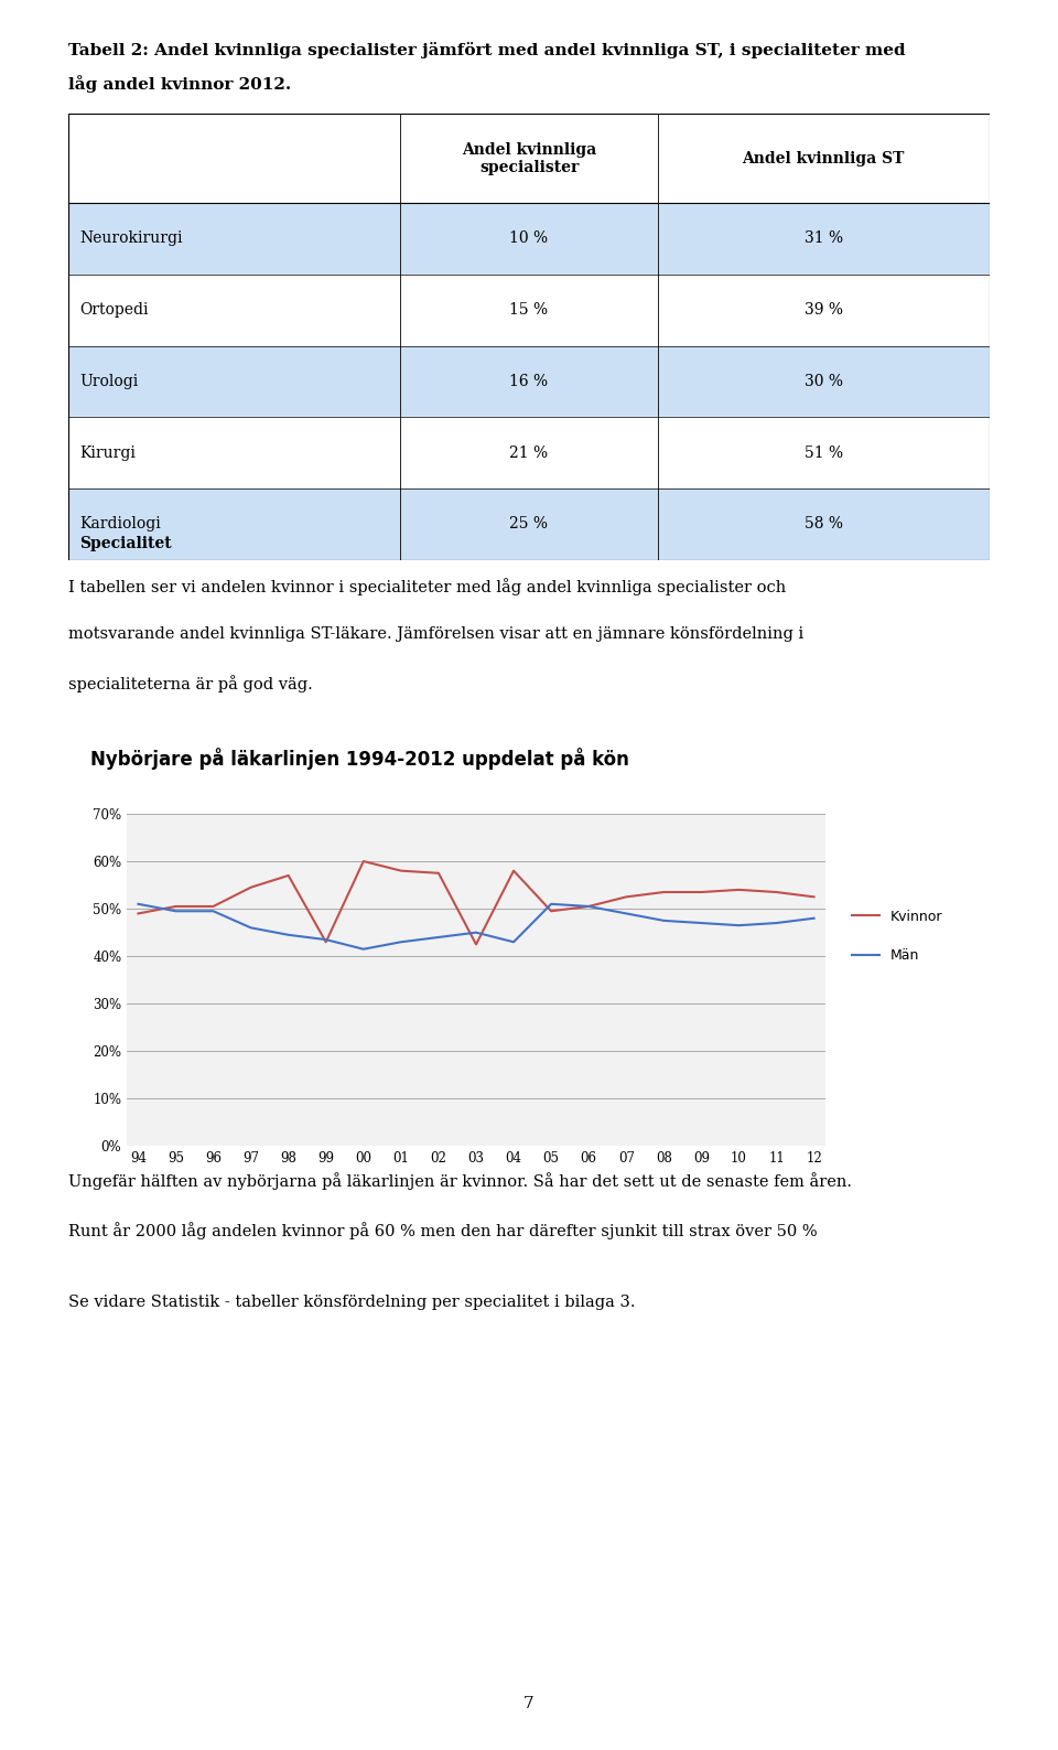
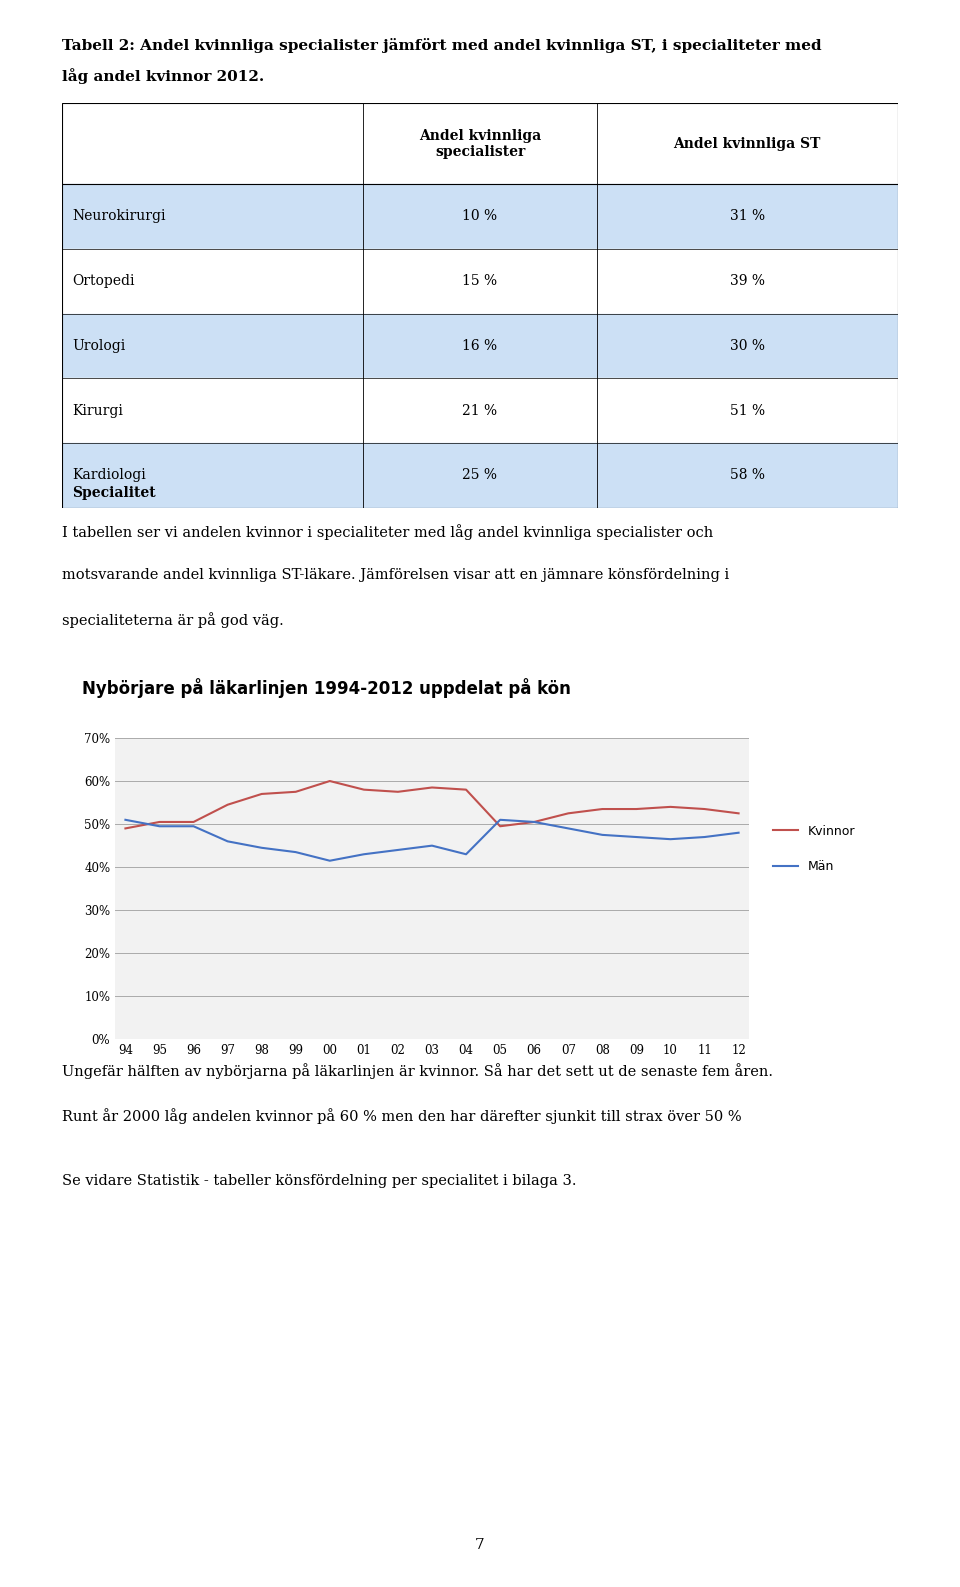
Kvinnor/99: 43.0% -> 57.5%
Kvinnor/03: 42.5% -> 58.5%
